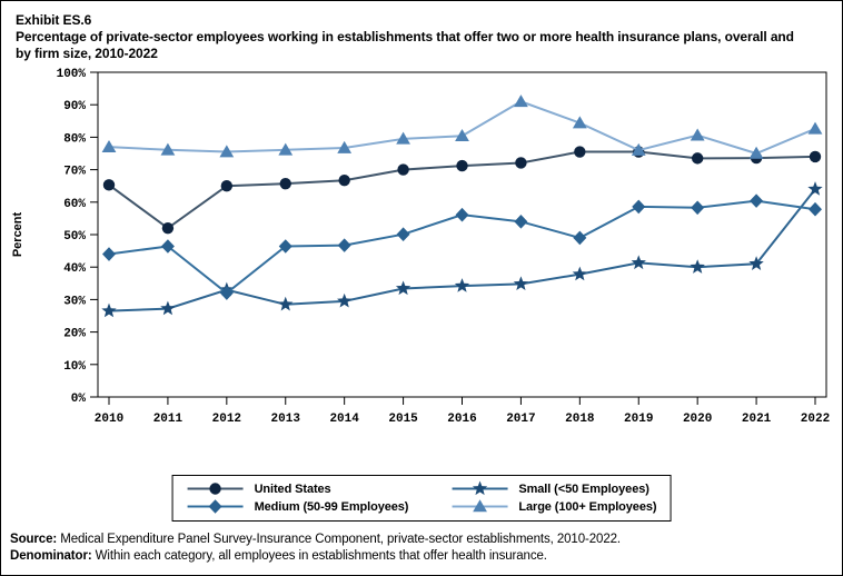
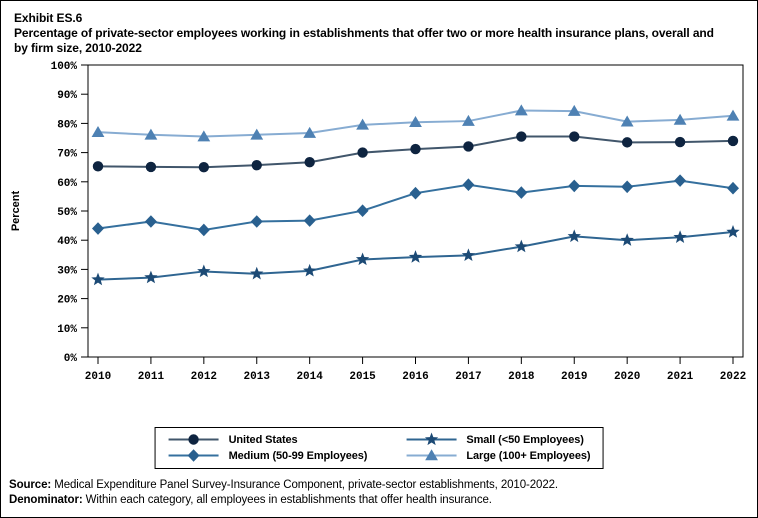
United States/2011: 52% -> 65%
Small (<50 Employees)/2012: 33% -> 29%
Medium (50-99 Employees)/2012: 32% -> 44%
Medium (50-99 Employees)/2017: 54% -> 59%
Large (100+ Employees)/2017: 91% -> 81%
Medium (50-99 Employees)/2018: 49% -> 56%
Large (100+ Employees)/2019: 76% -> 84%
Large (100+ Employees)/2021: 75% -> 81%
Small (<50 Employees)/2022: 64% -> 43%
